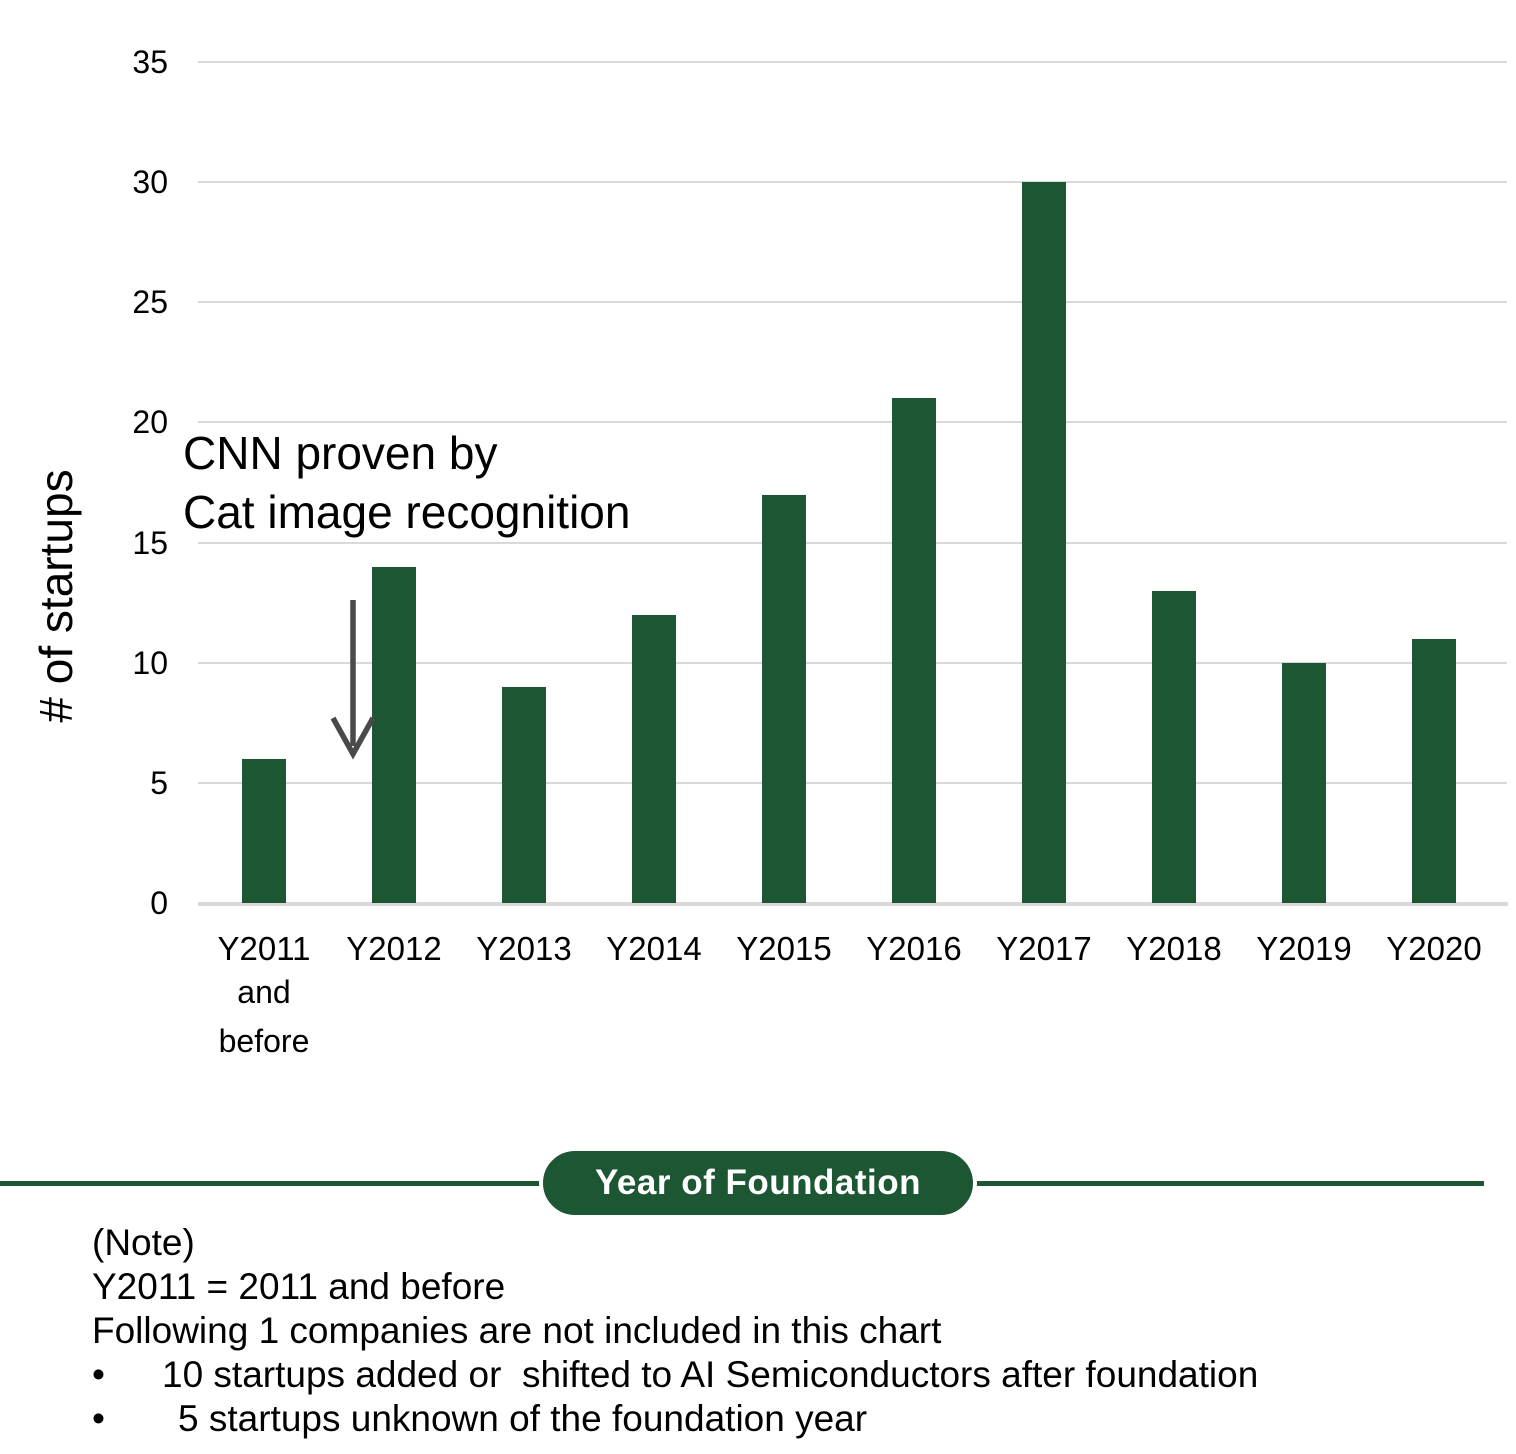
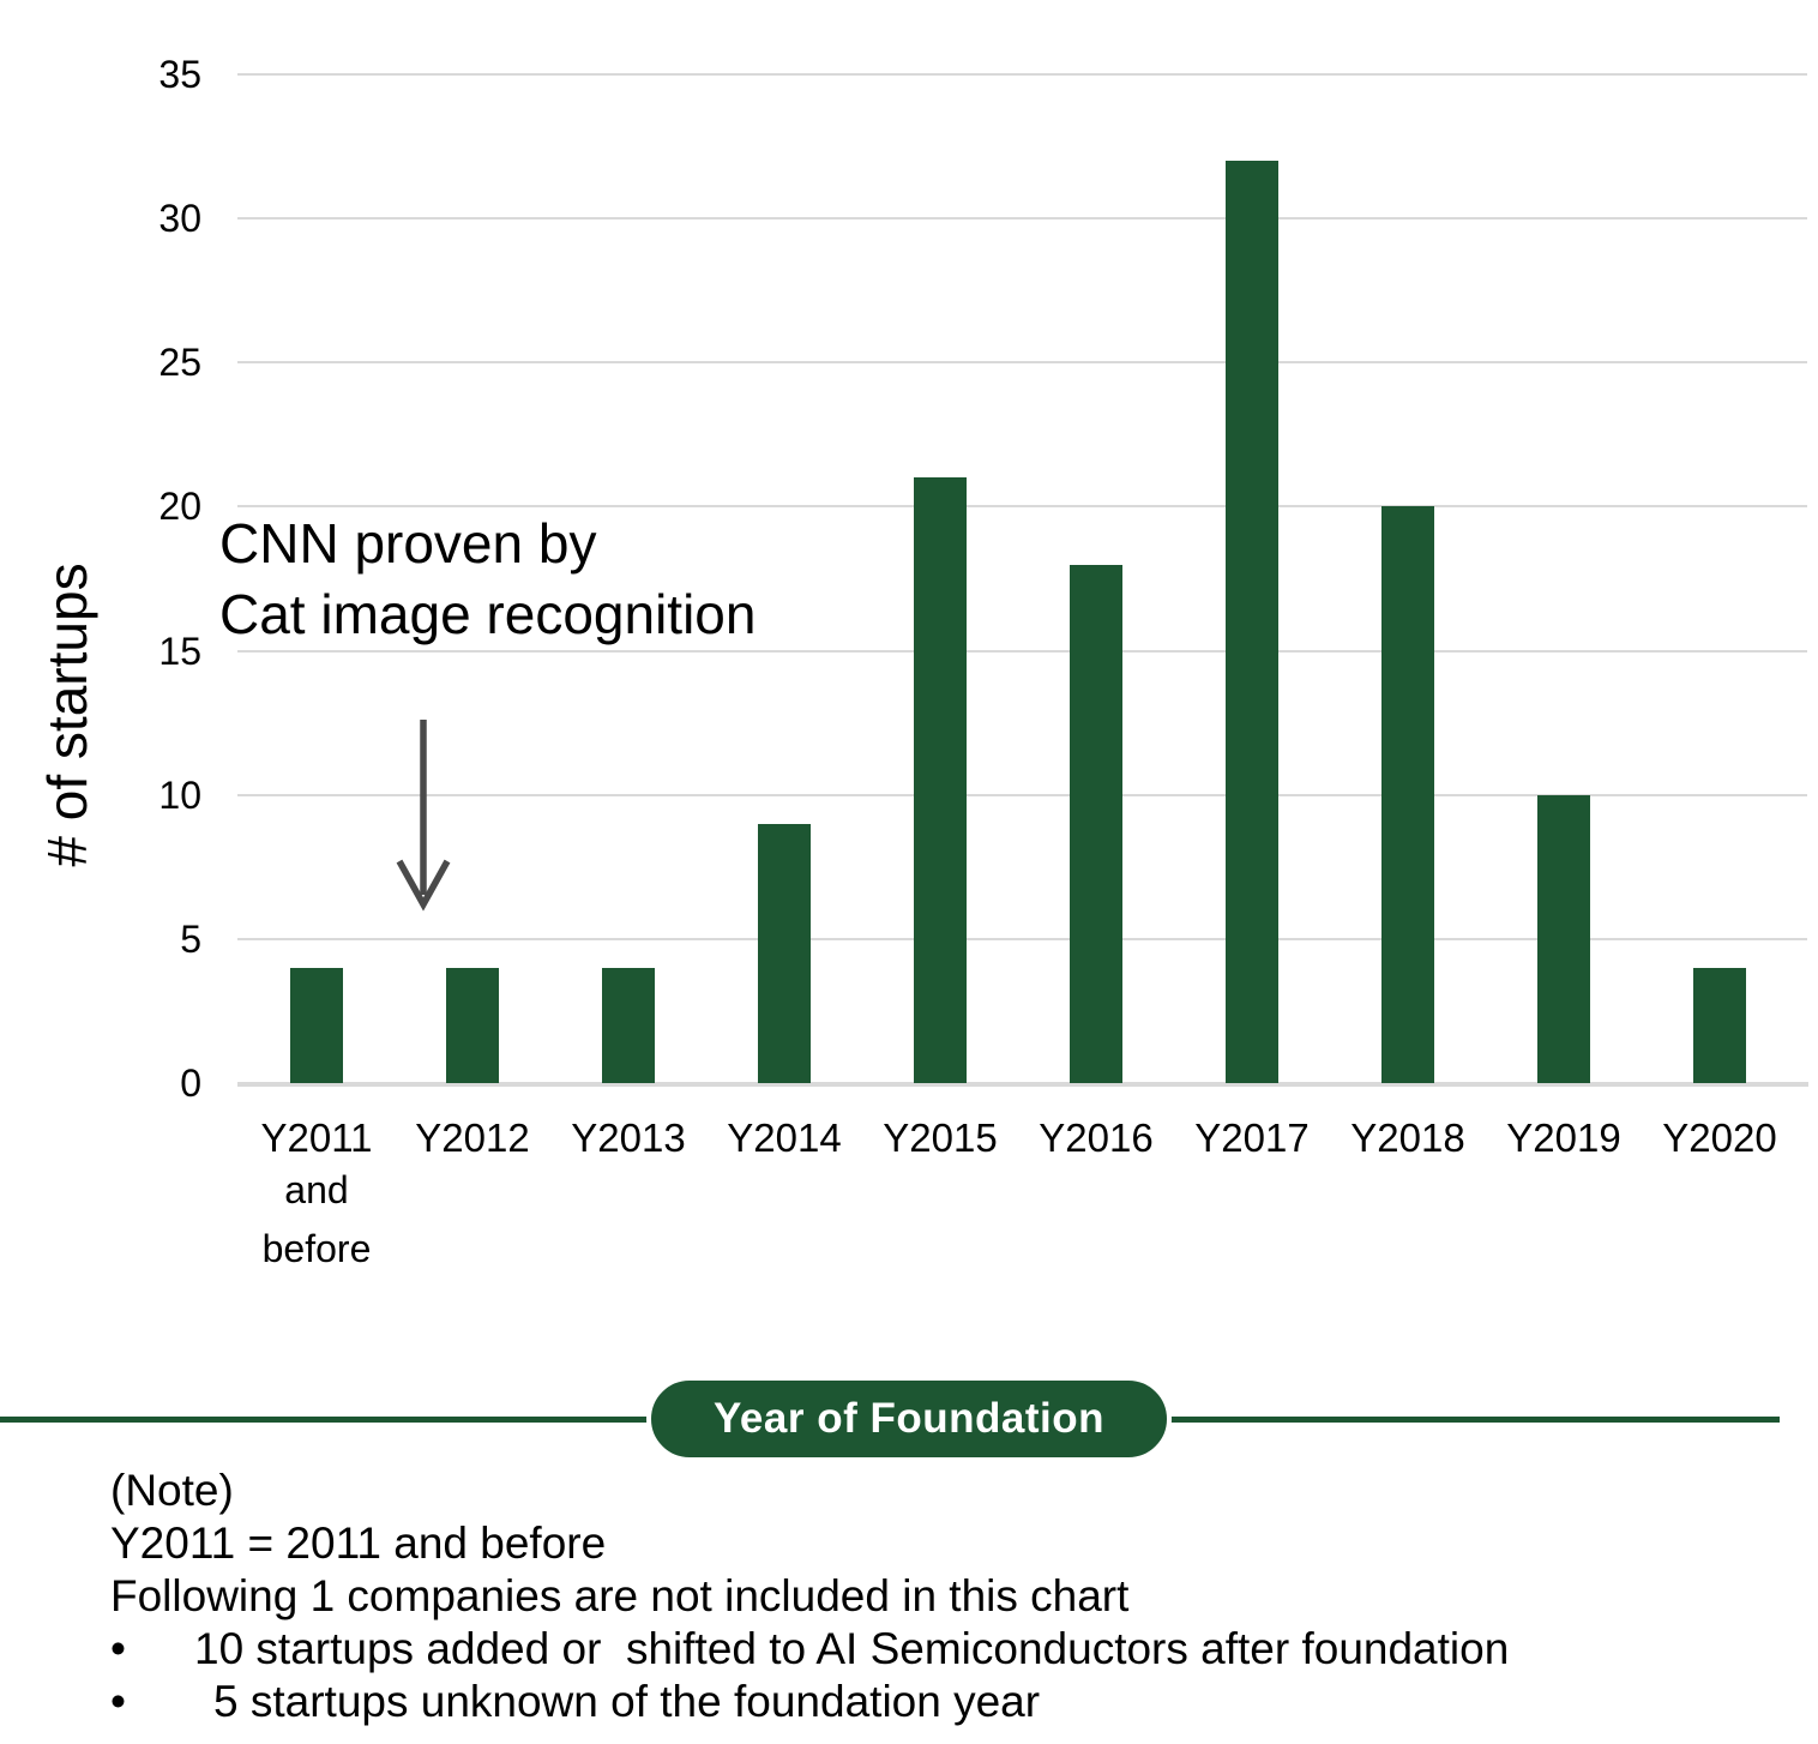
Y2011: 6 -> 4
Y2012: 14 -> 4
Y2013: 9 -> 4
Y2014: 12 -> 9
Y2015: 17 -> 21
Y2016: 21 -> 18
Y2017: 30 -> 32
Y2018: 13 -> 20
Y2020: 11 -> 4
